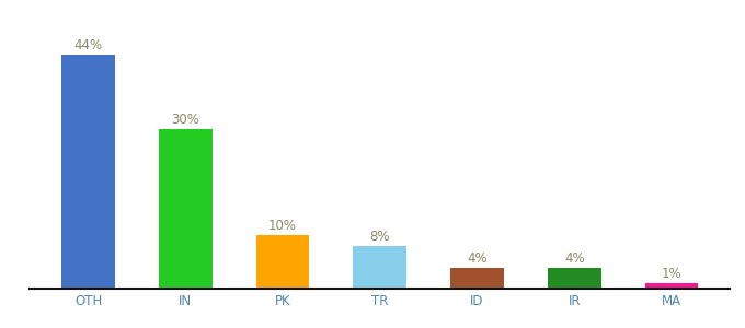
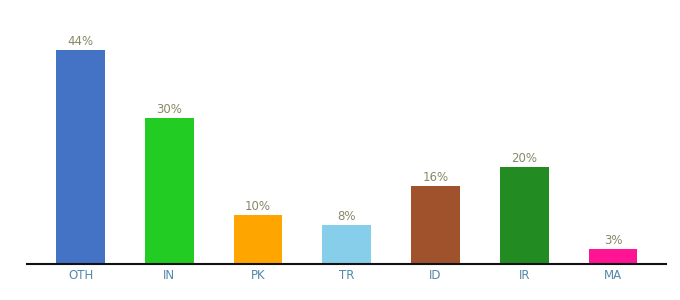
ID: 4% -> 16%
IR: 4% -> 20%
MA: 1% -> 3%
